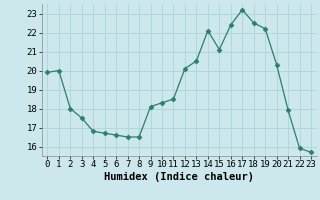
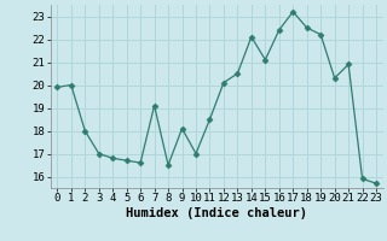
3: 17.5 -> 17.0
7: 16.5 -> 19.1
10: 18.3 -> 17.0
21: 17.9 -> 20.9
